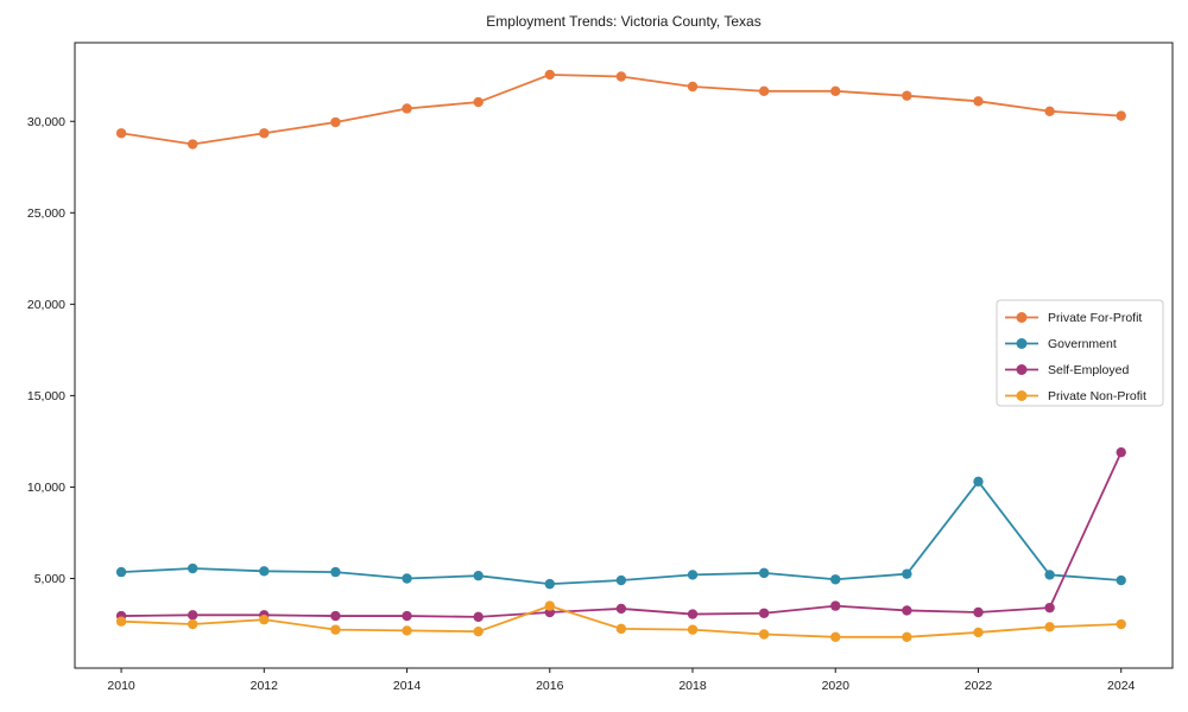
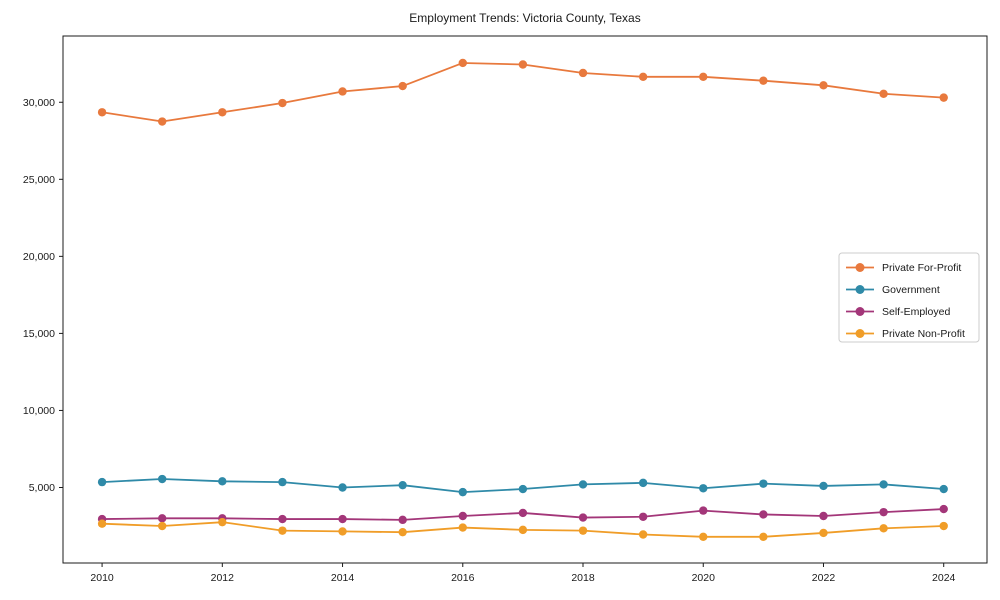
Private Non-Profit/2016: 3500 -> 2400
Government/2022: 10300 -> 5100
Self-Employed/2024: 11900 -> 3600
